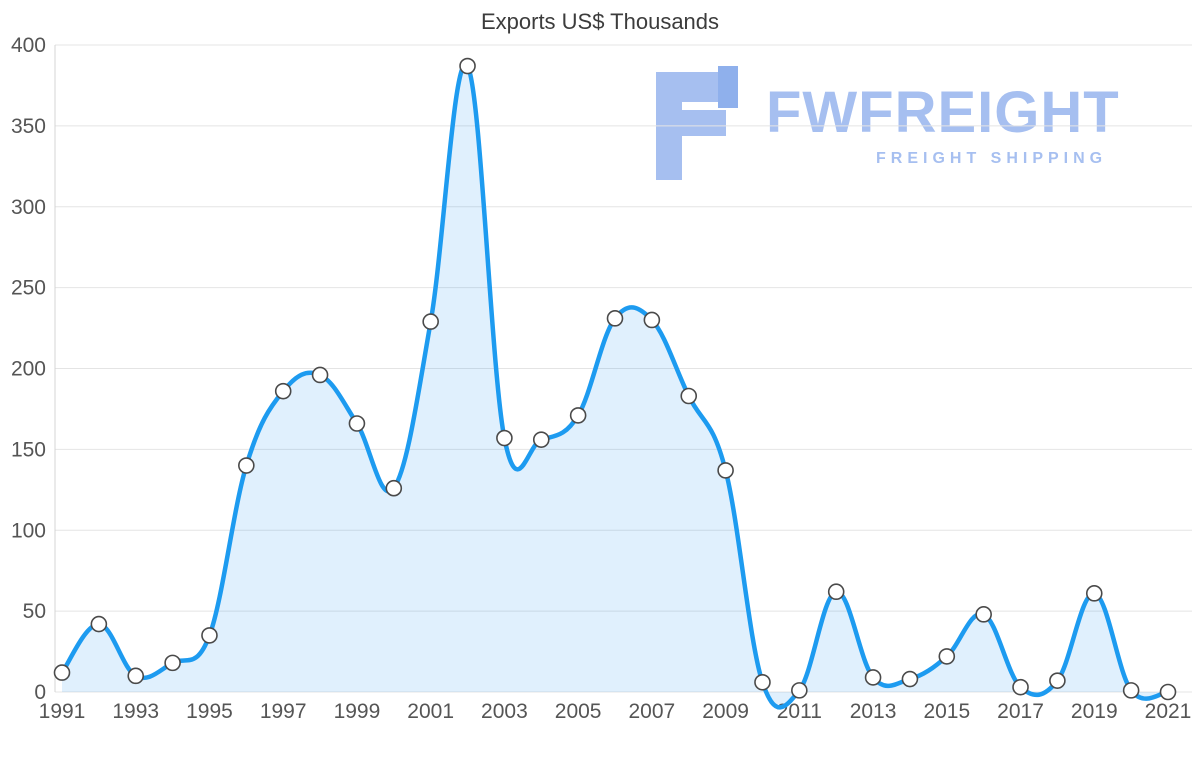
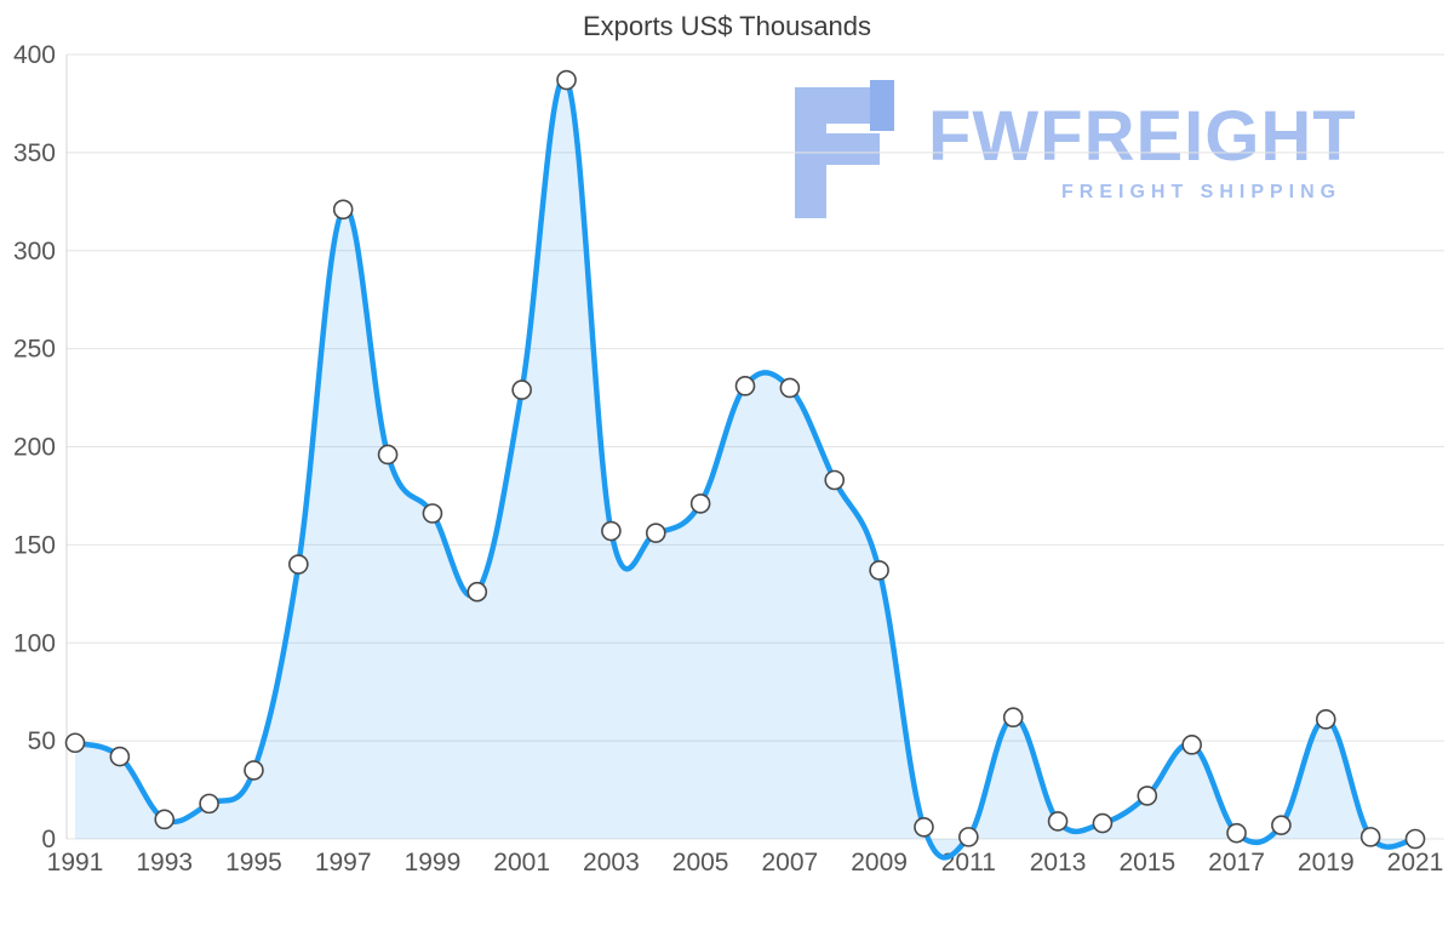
1991: 12 -> 49
1997: 186 -> 321
